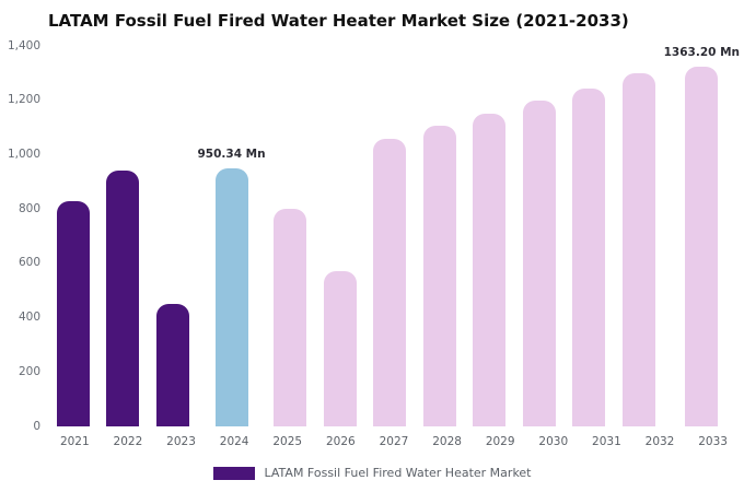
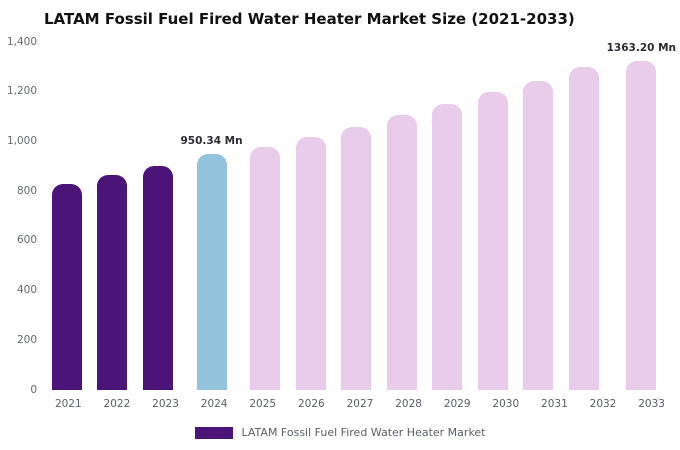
2022: 940 -> 860
2023: 450 -> 900
2025: 800 -> 980
2026: 570 -> 1020
